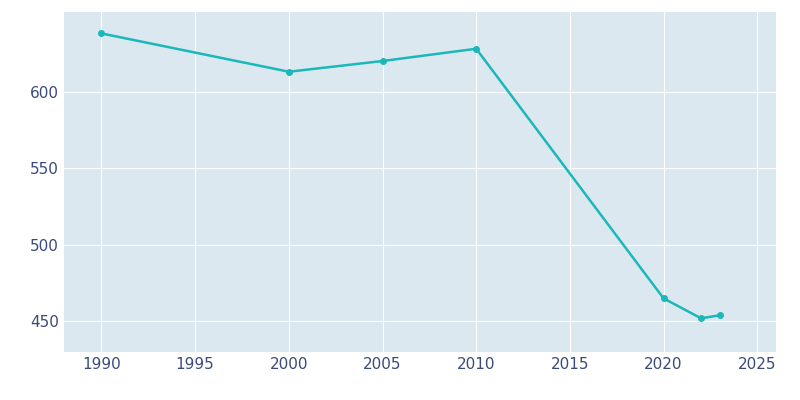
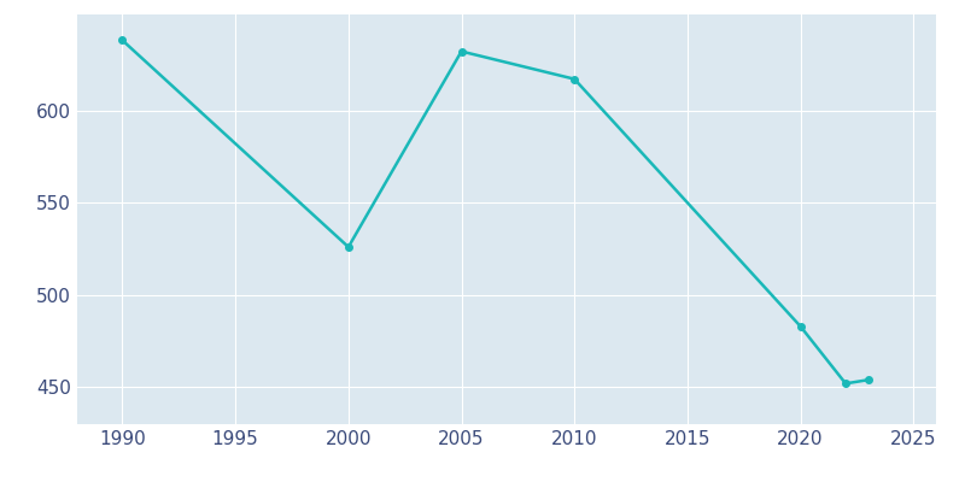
2000: 613 -> 526
2005: 620 -> 632
2010: 628 -> 617
2020: 465 -> 483
